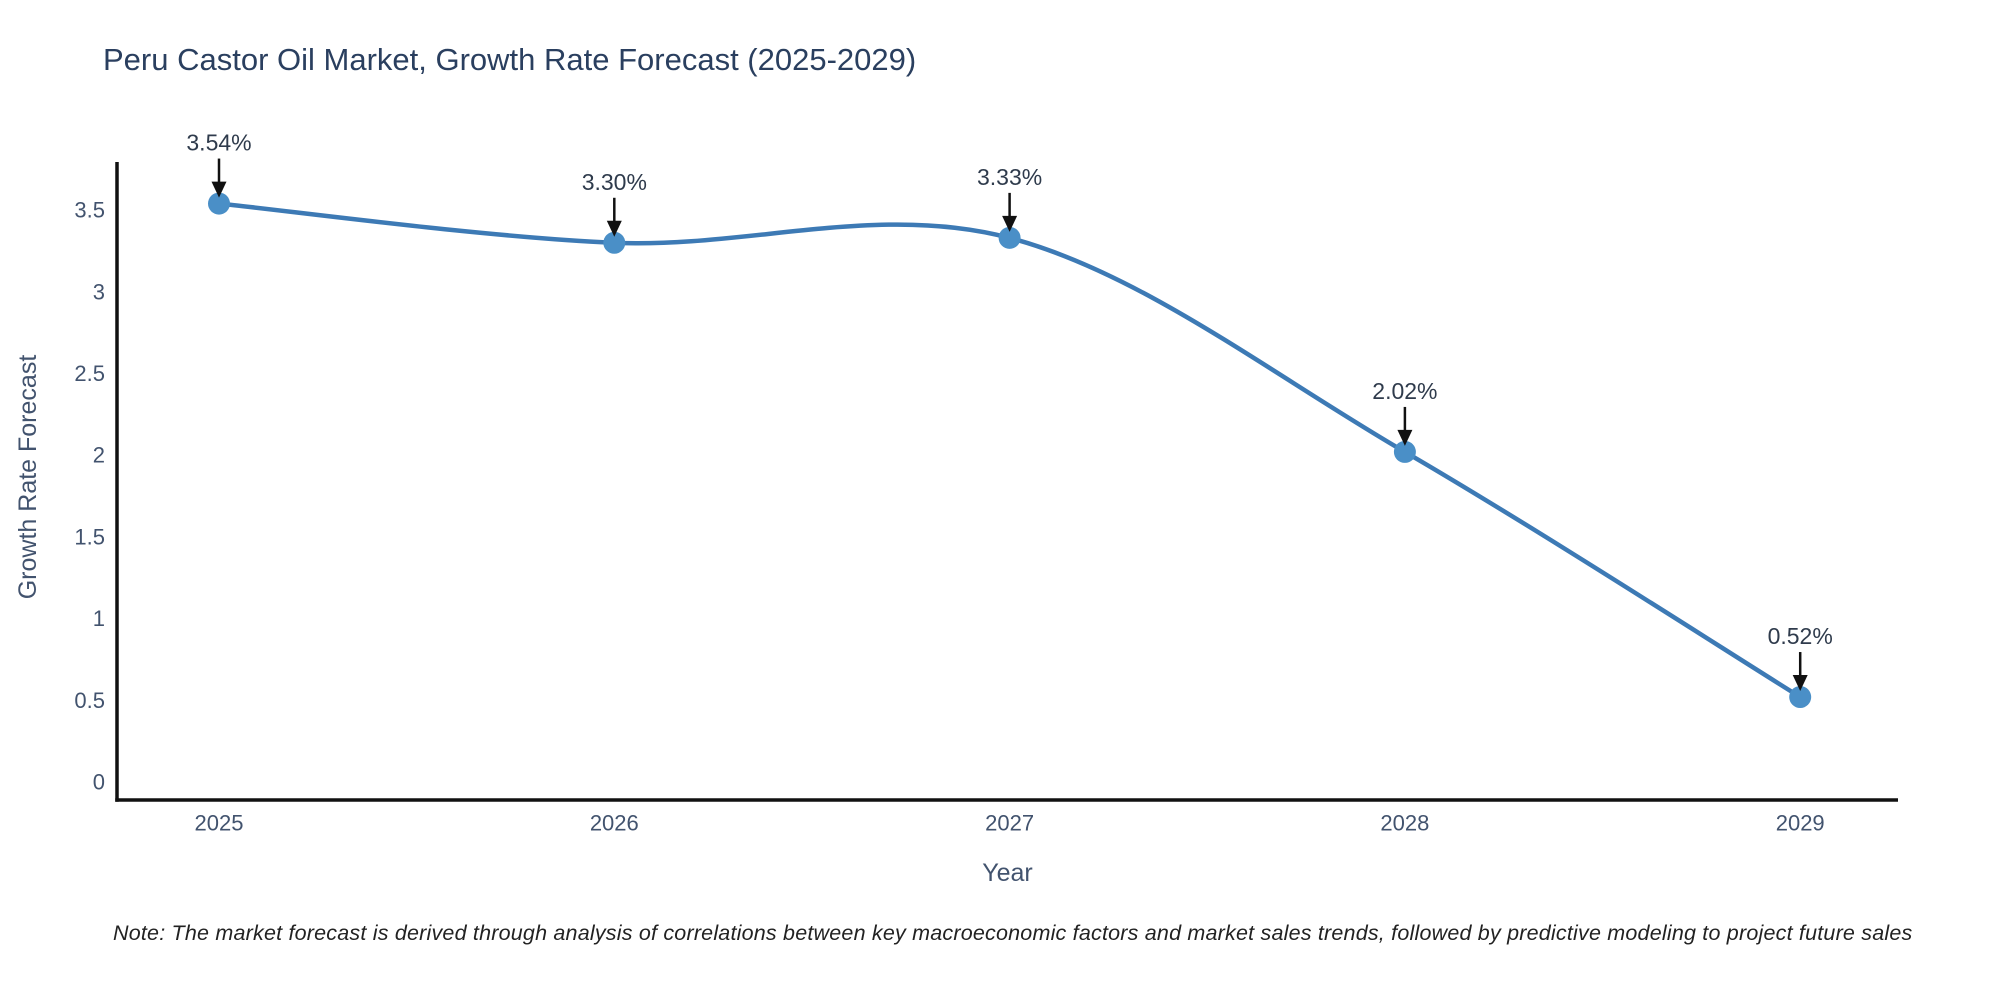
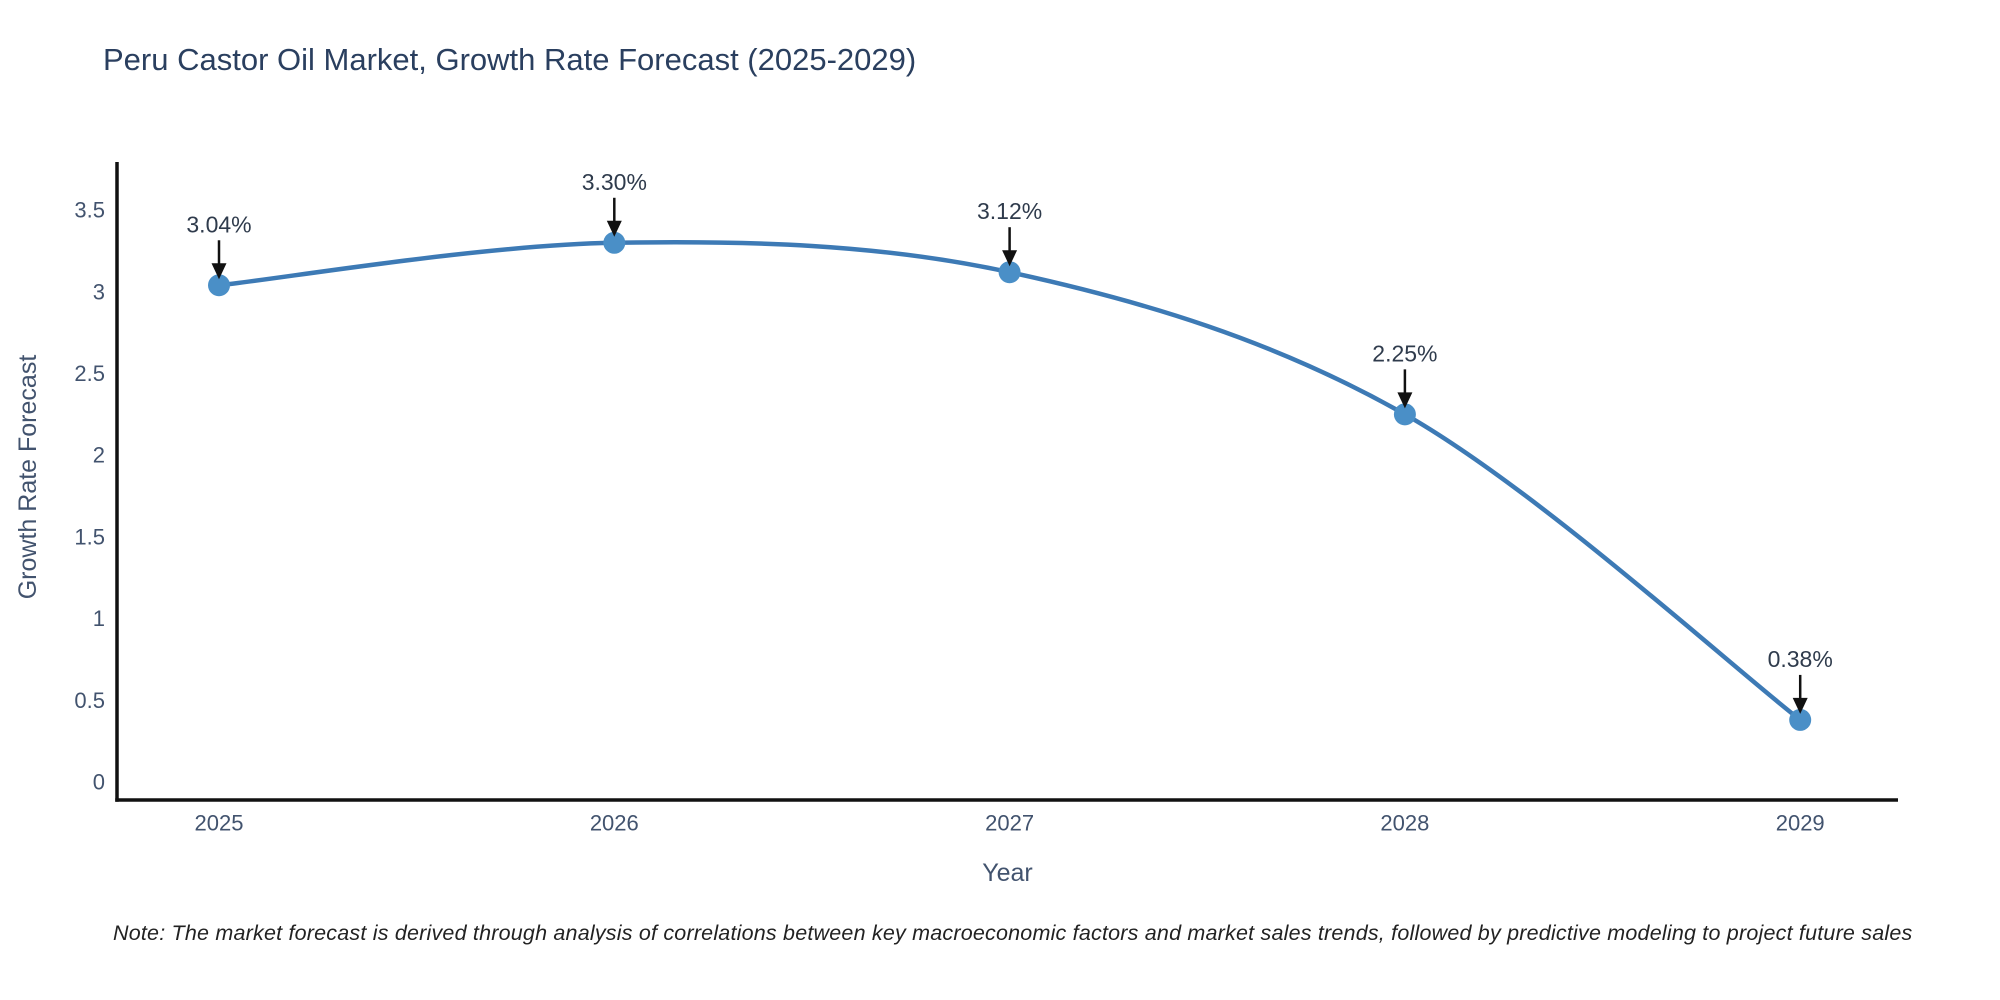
2025: 3.54% -> 3.04%
2027: 3.33% -> 3.12%
2028: 2.02% -> 2.25%
2029: 0.52% -> 0.38%
